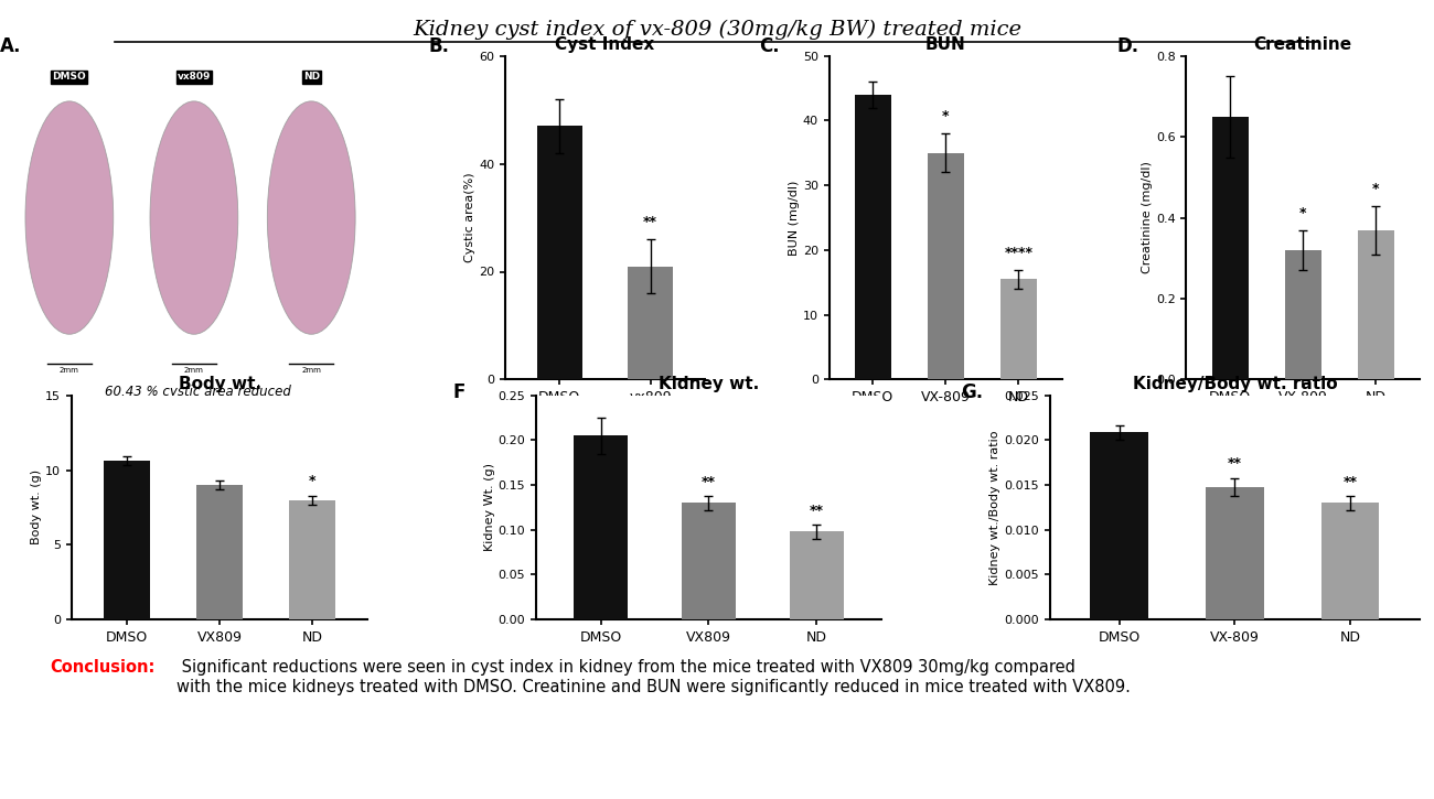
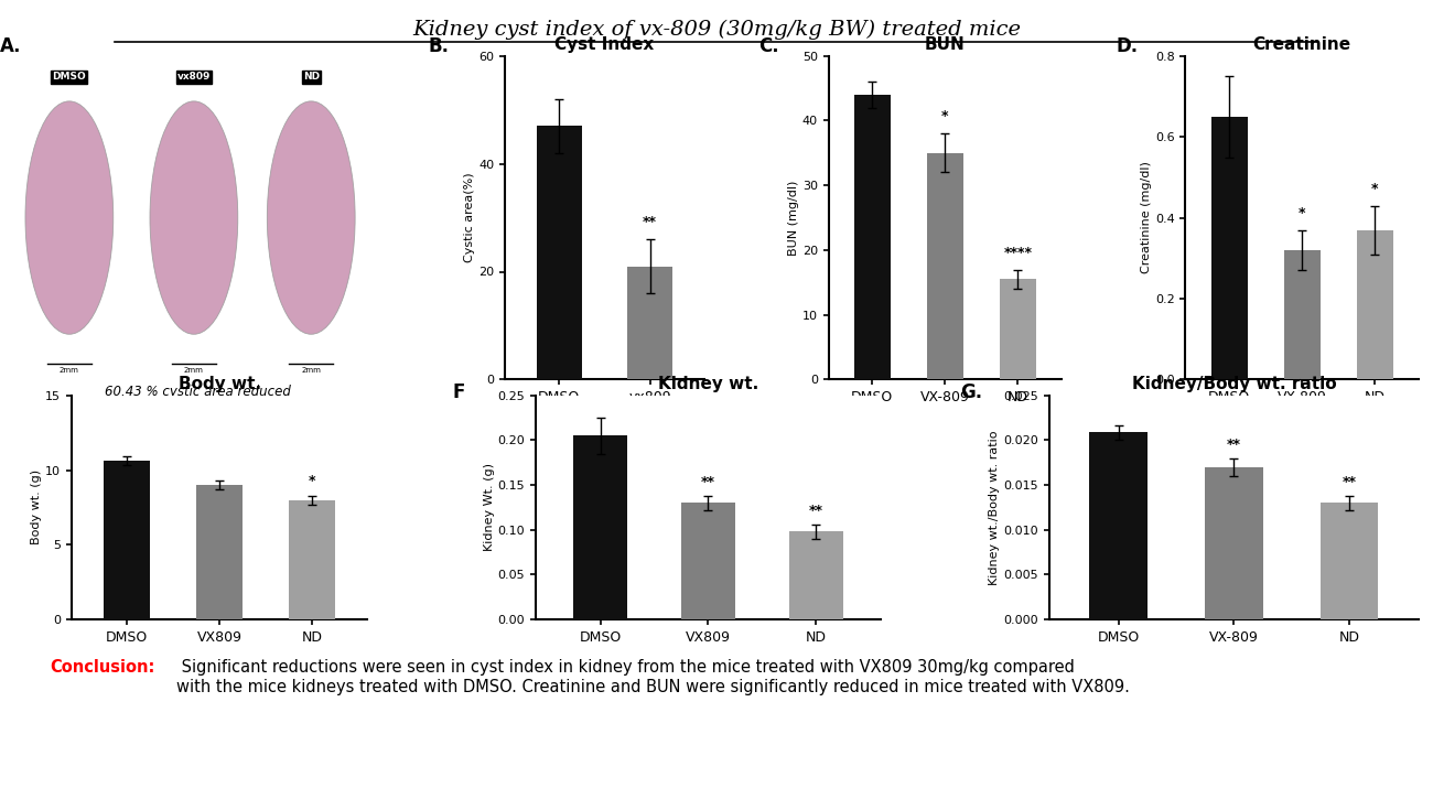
Kidney/Body wt. ratio/VX-809: 0.0148 -> 0.0170
